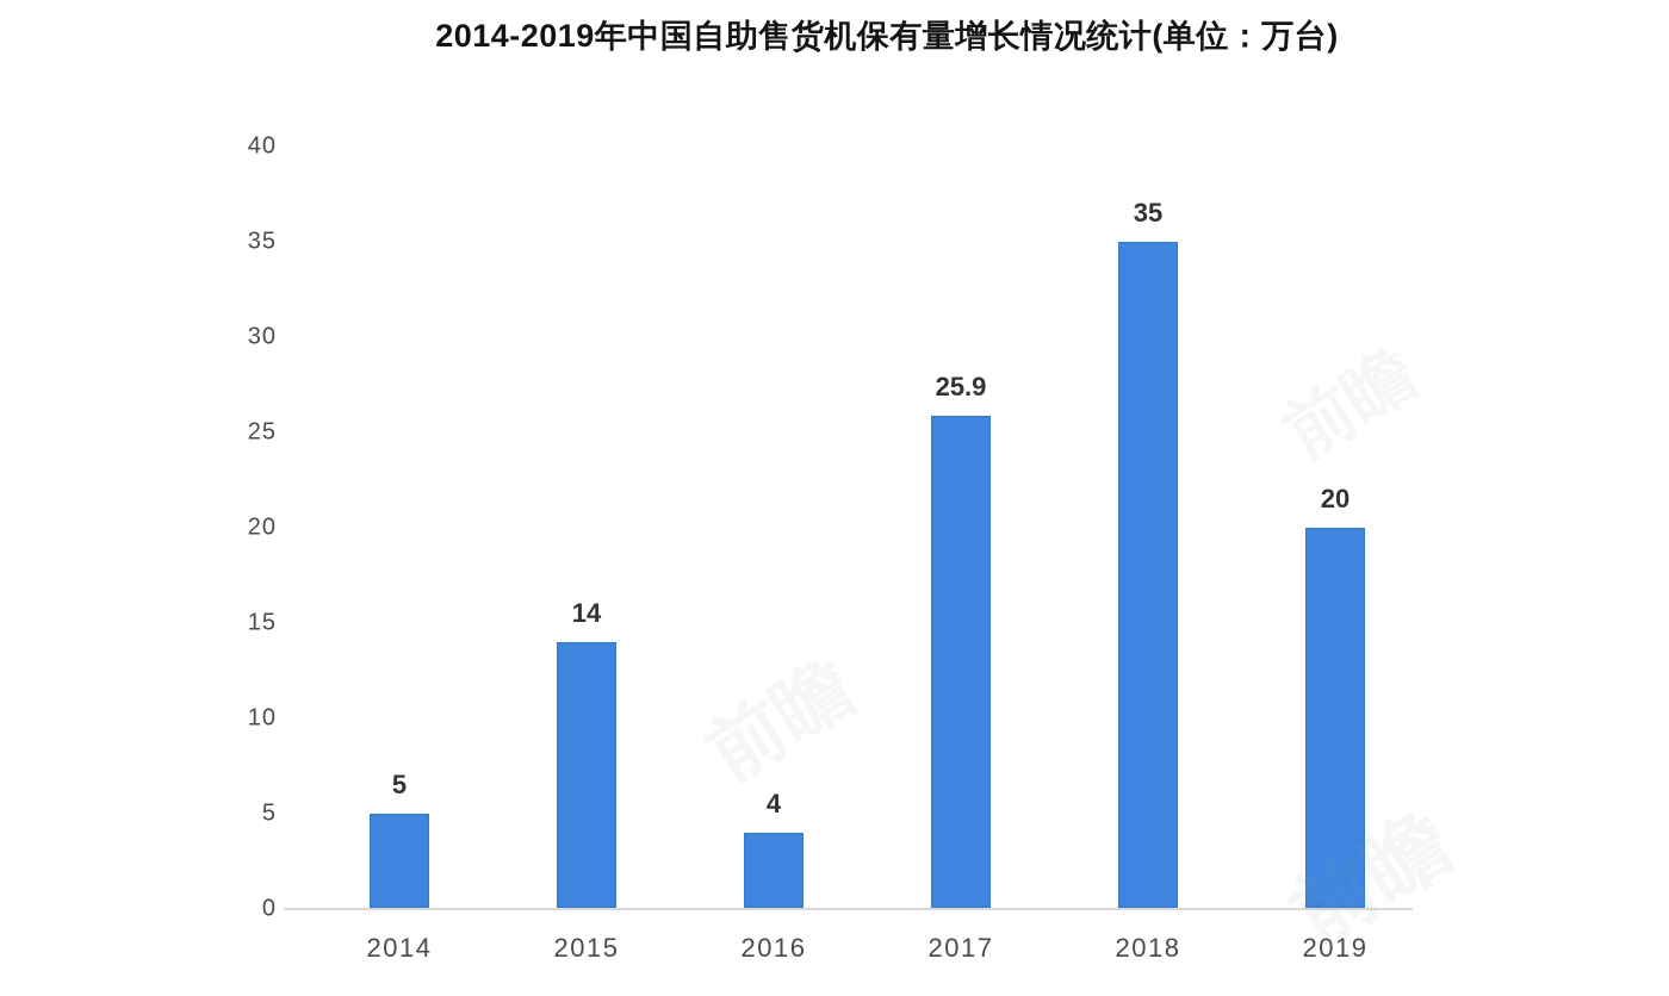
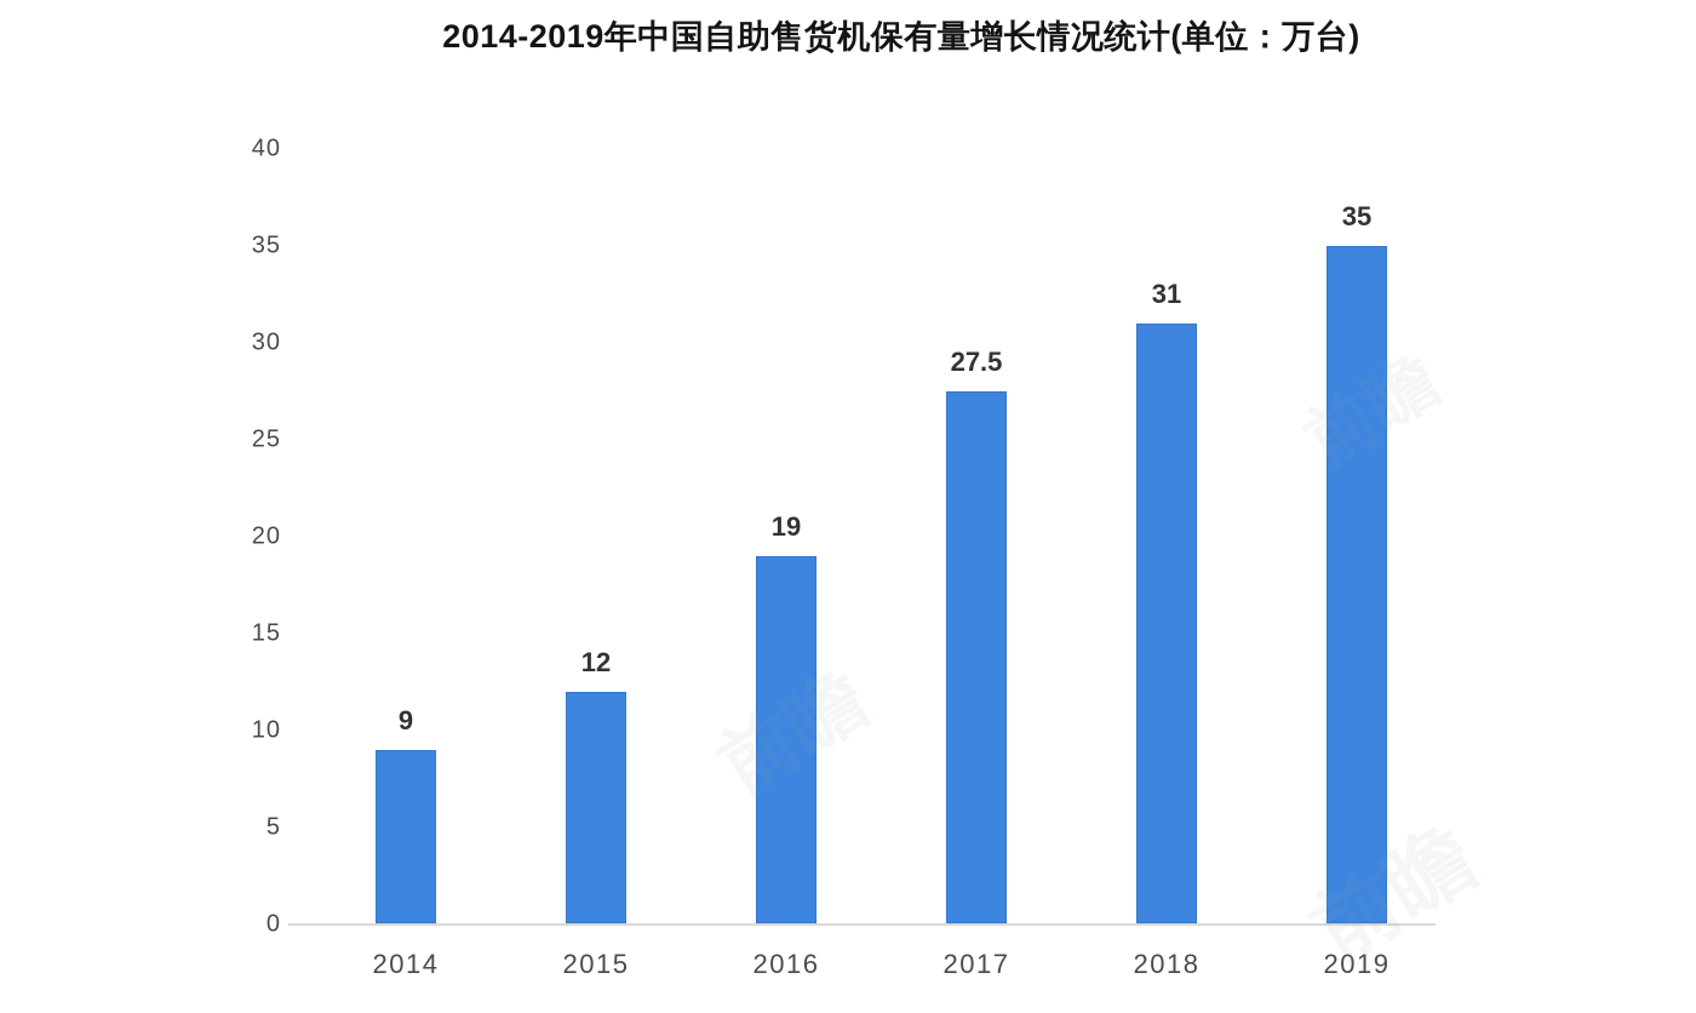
2014: 5 -> 9
2015: 14 -> 12
2016: 4 -> 19
2017: 25.9 -> 27.5
2018: 35 -> 31
2019: 20 -> 35
